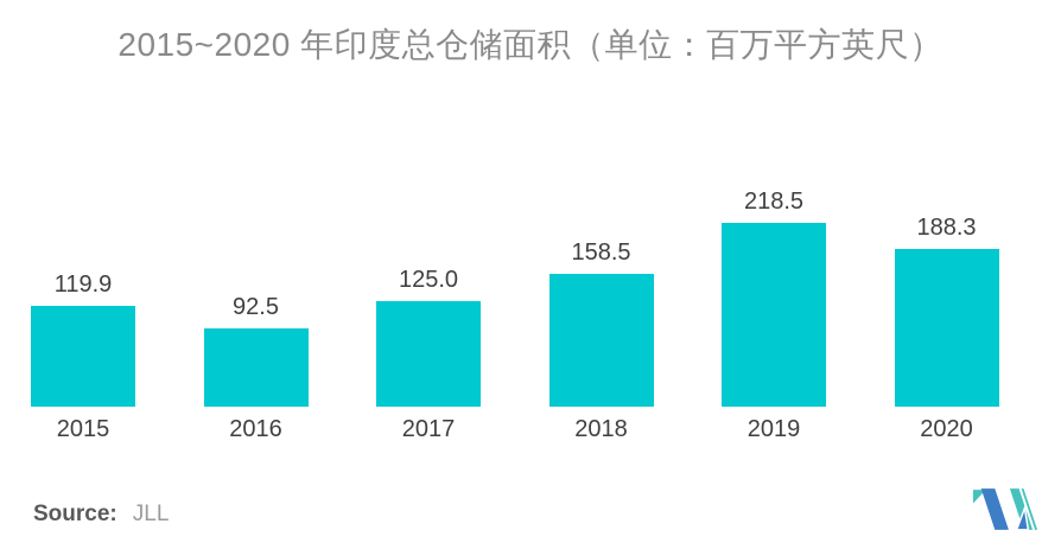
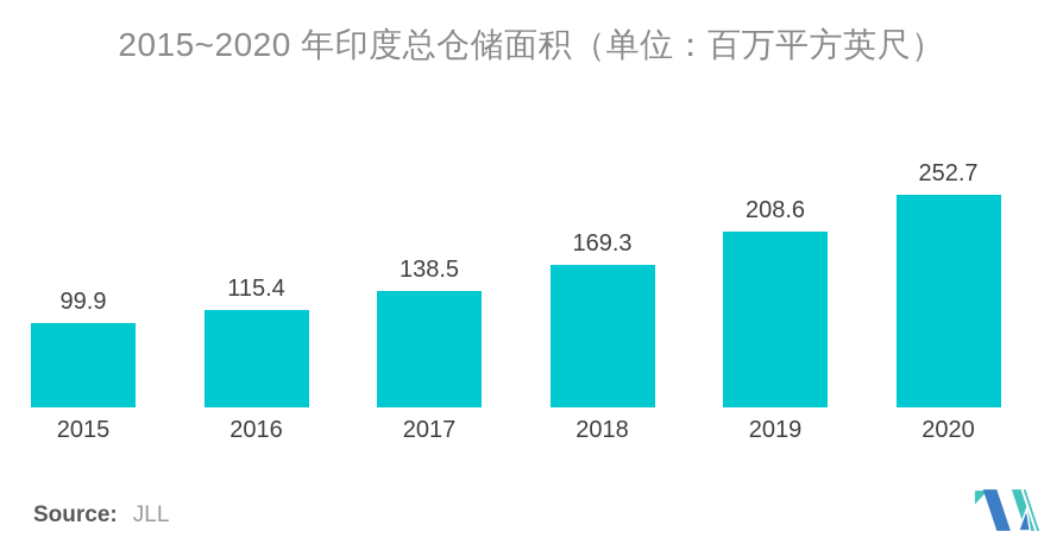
2015: 119.9 -> 99.9
2016: 92.5 -> 115.4
2017: 125.0 -> 138.5
2018: 158.5 -> 169.3
2019: 218.5 -> 208.6
2020: 188.3 -> 252.7
